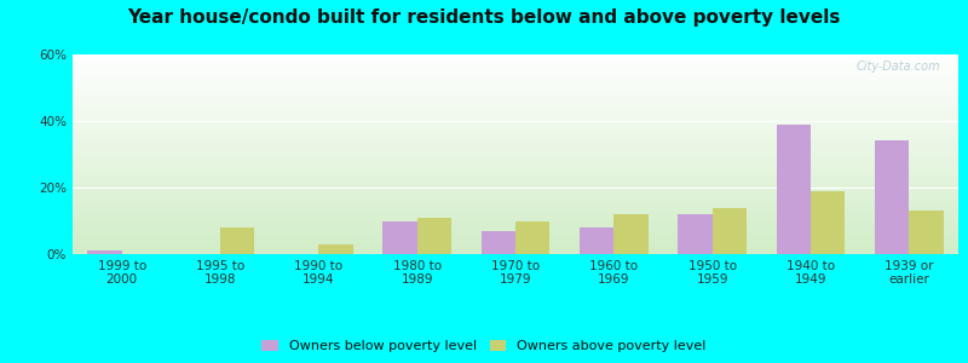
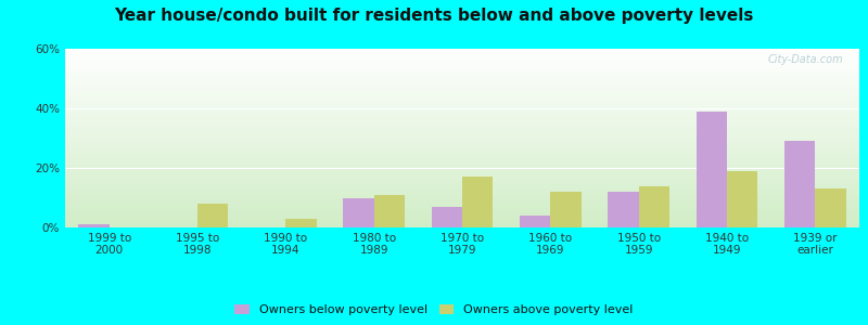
Owners above poverty level/1970 to 1979: 10% -> 17%
Owners below poverty level/1960 to 1969: 8% -> 4%
Owners below poverty level/1939 or earlier: 34% -> 29%
